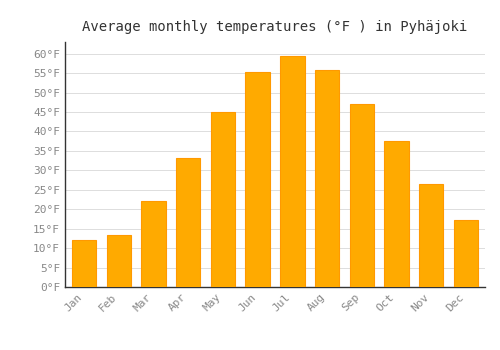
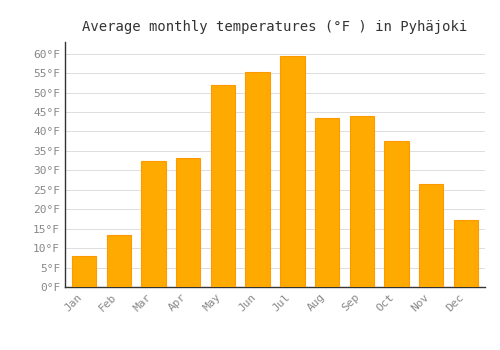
Jan: 12.2°F -> 8.0°F
Mar: 22.1°F -> 32.5°F
May: 45.0°F -> 52.0°F
Aug: 55.9°F -> 43.5°F
Sep: 47.0°F -> 44.0°F
